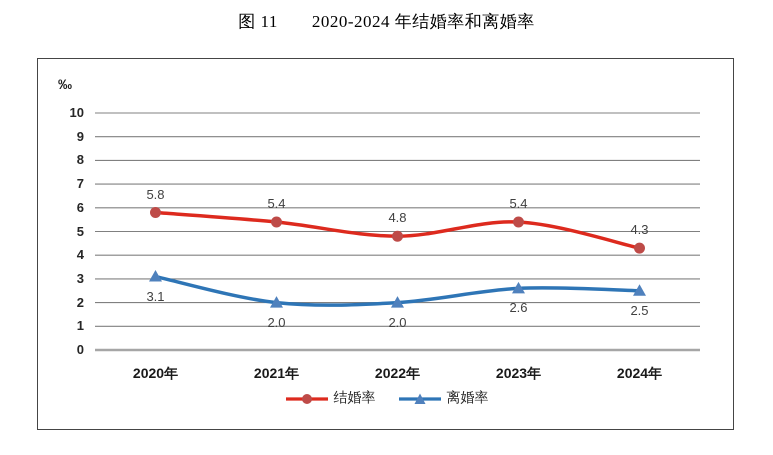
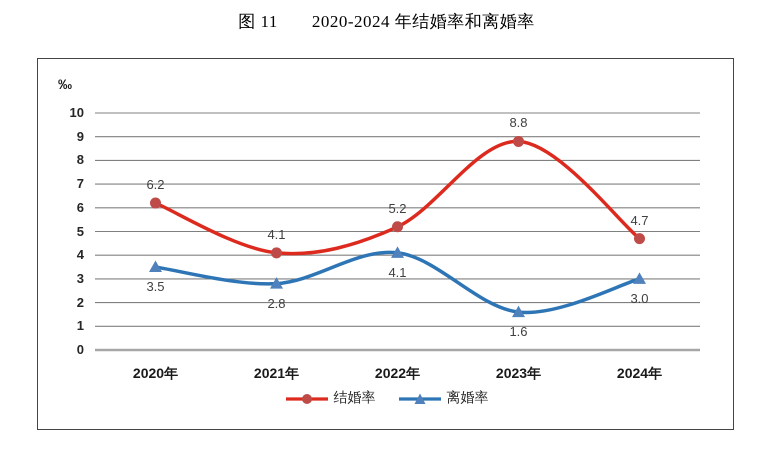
结婚率/2020年: 5.8 -> 6.2
离婚率/2020年: 3.1 -> 3.5
结婚率/2021年: 5.4 -> 4.1
离婚率/2021年: 2.0 -> 2.8
结婚率/2022年: 4.8 -> 5.2
离婚率/2022年: 2.0 -> 4.1
结婚率/2023年: 5.4 -> 8.8
离婚率/2023年: 2.6 -> 1.6
结婚率/2024年: 4.3 -> 4.7
离婚率/2024年: 2.5 -> 3.0
